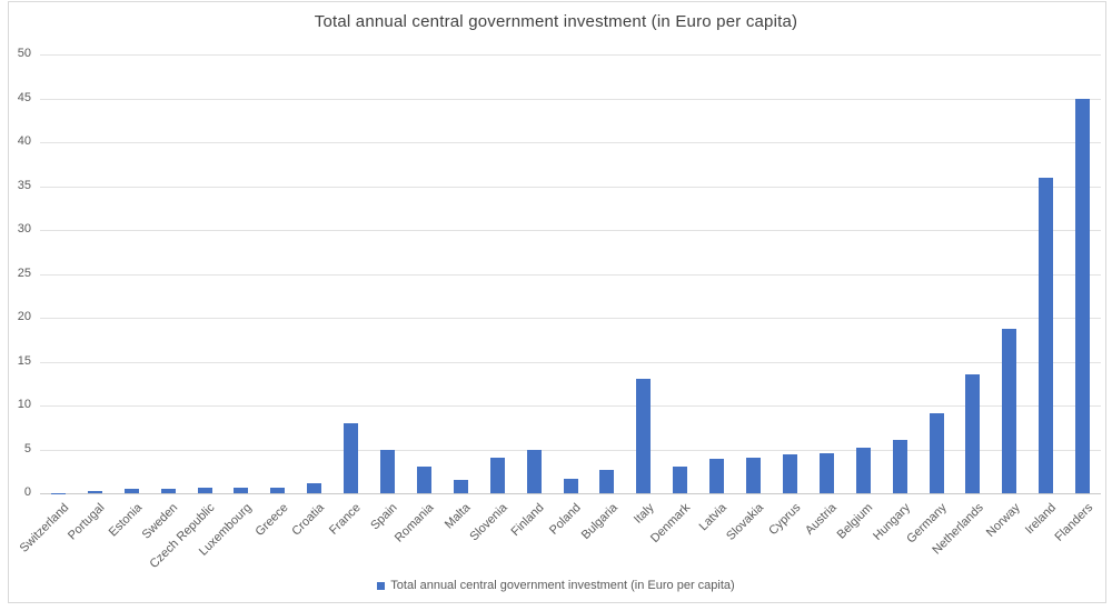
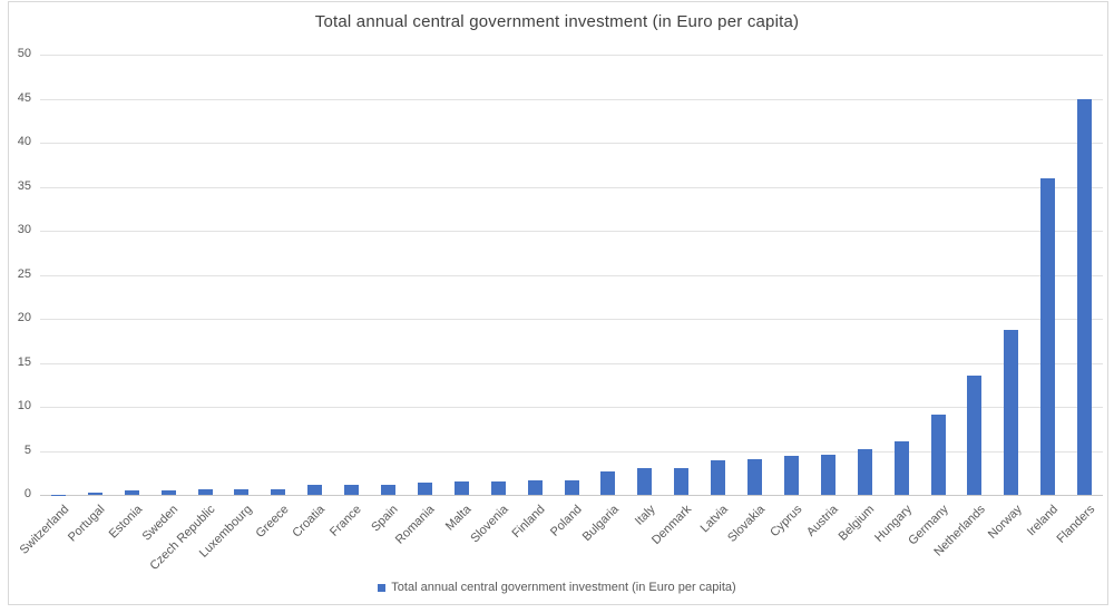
France: 8 -> 1
Spain: 5 -> 1
Romania: 3 -> 1
Slovenia: 4 -> 2
Finland: 5 -> 2
Italy: 13 -> 3
